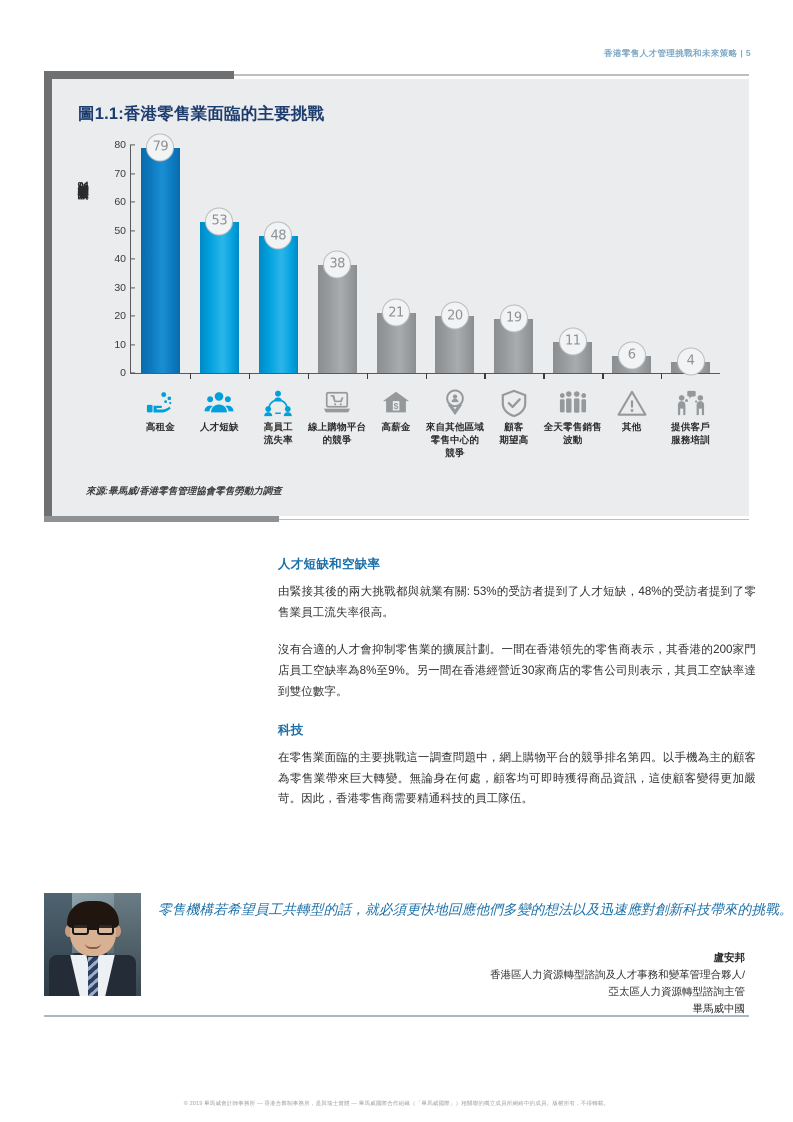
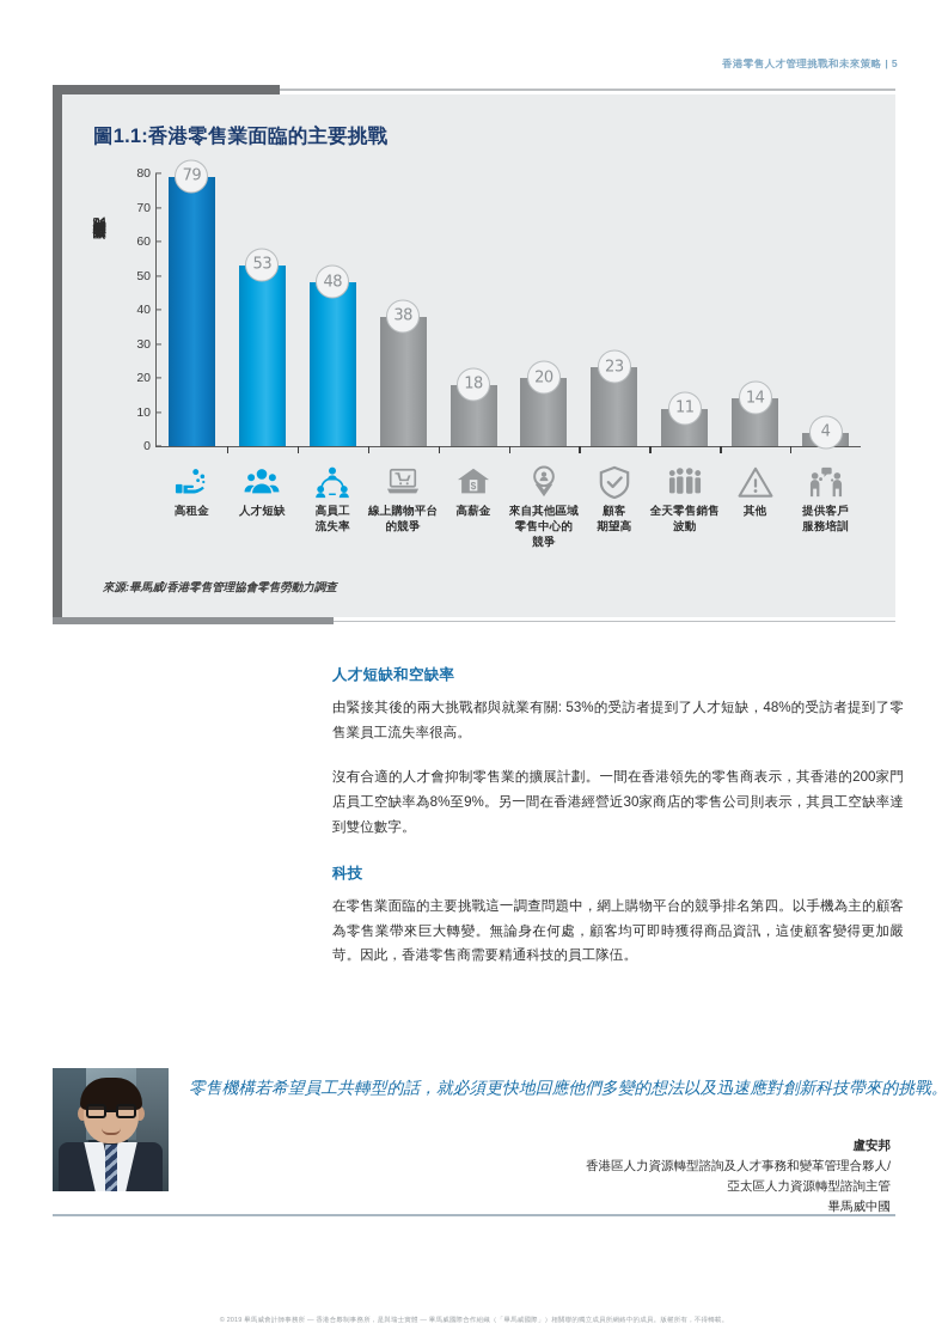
高薪金: 21 -> 18
顧客期望高: 19 -> 23
其他: 6 -> 14
